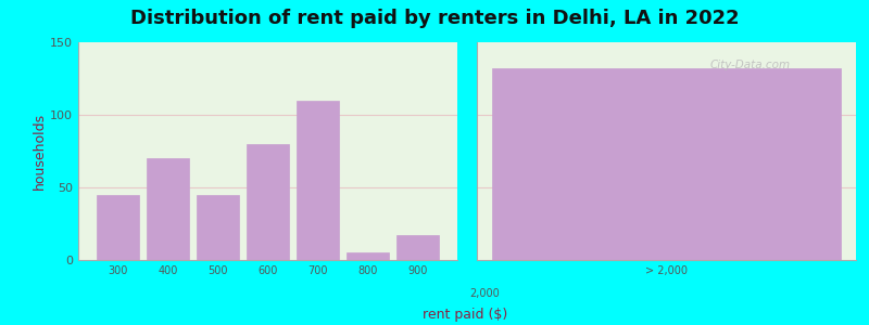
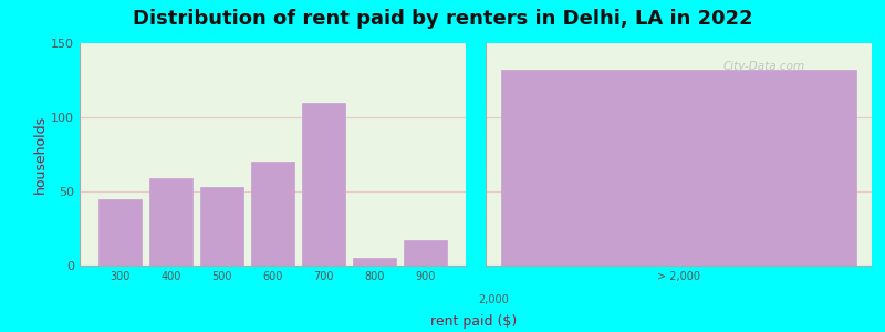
400: 70 -> 59
500: 45 -> 53
600: 80 -> 70
